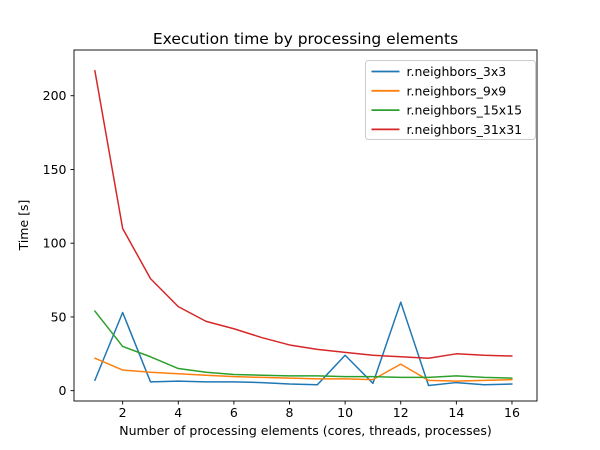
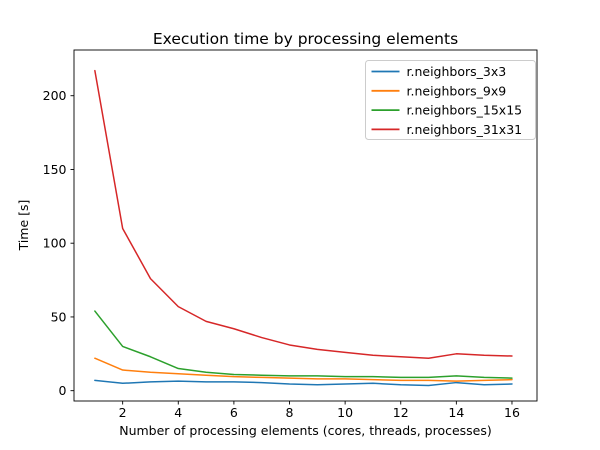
r.neighbors_3x3/2: 53 -> 5
r.neighbors_3x3/10: 24 -> 4
r.neighbors_3x3/12: 60 -> 4
r.neighbors_9x9/12: 18 -> 7
